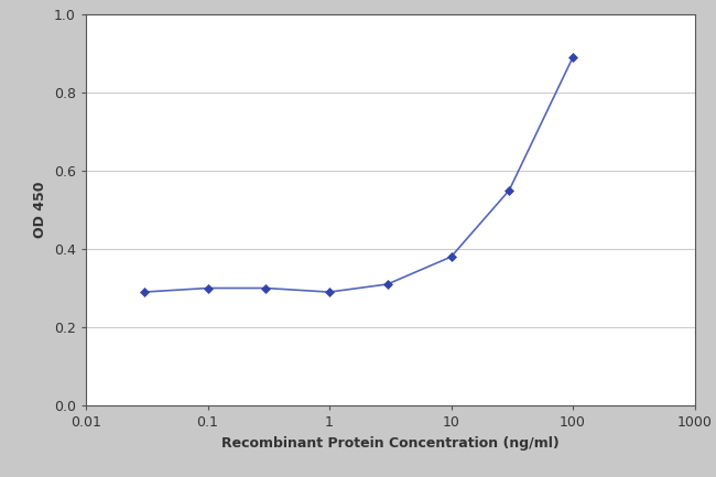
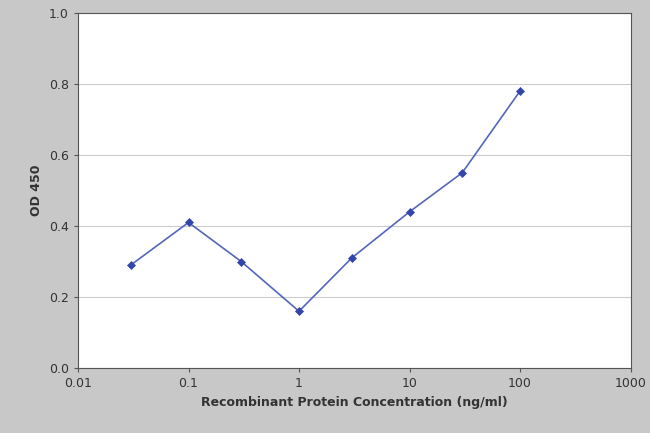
0.1: 0.30 -> 0.41
1: 0.29 -> 0.16
10: 0.38 -> 0.44
100: 0.89 -> 0.78
